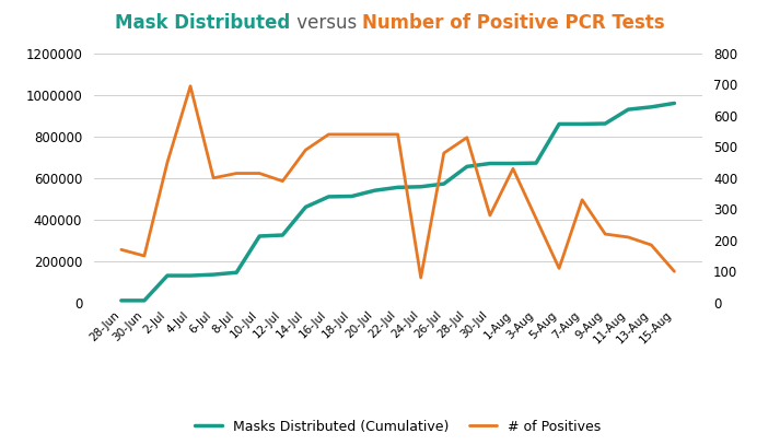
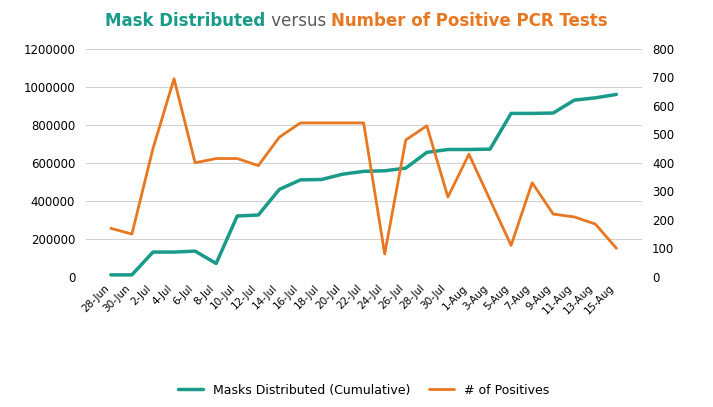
Masks Distributed (Cumulative)/8-Jul: 140000 -> 70000
